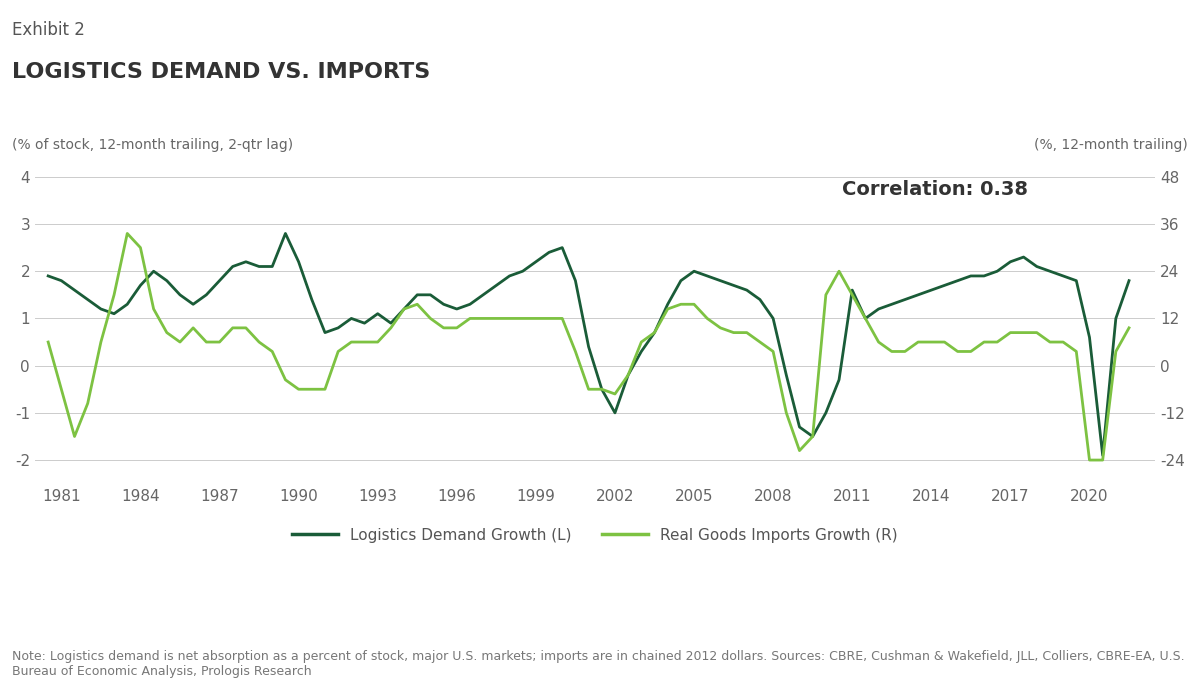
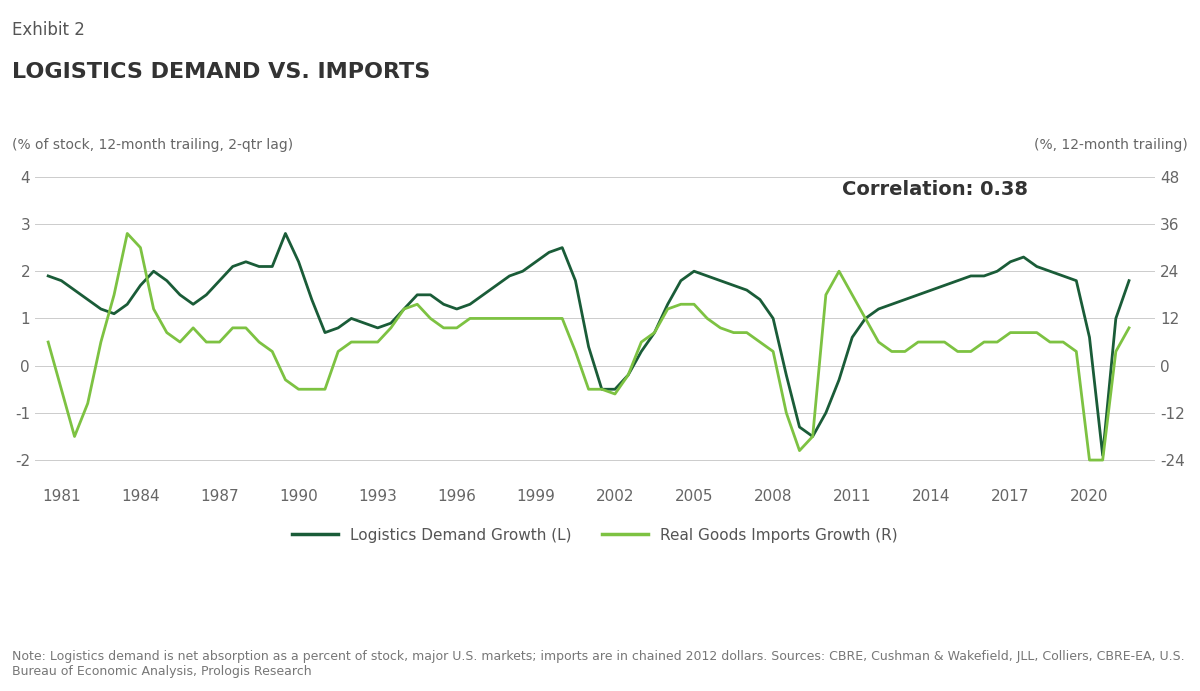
Logistics Demand Growth (L)/1993: 1.1 -> 0.8
Logistics Demand Growth (L)/2002: -1.0 -> -0.5
Logistics Demand Growth (L)/2011: 1.6 -> 0.6
